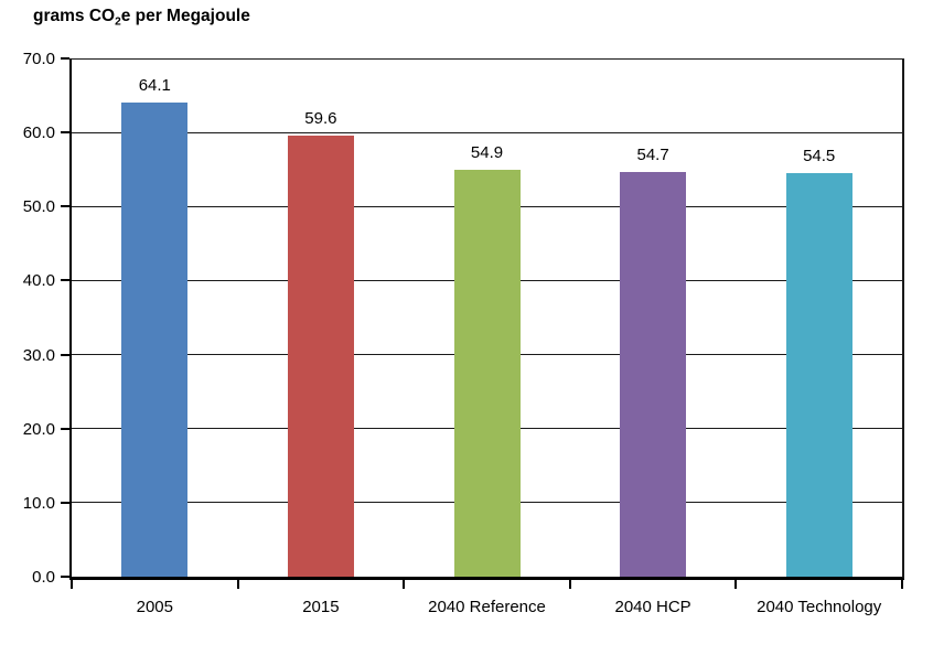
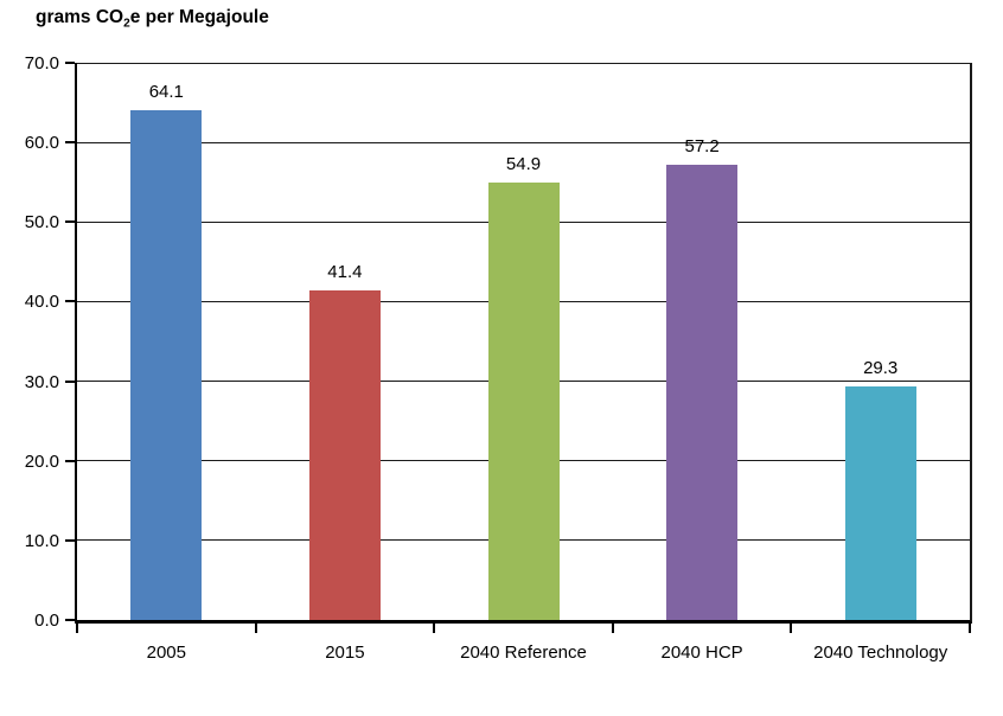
2015: 59.6 -> 41.4
2040 HCP: 54.7 -> 57.2
2040 Technology: 54.5 -> 29.3
